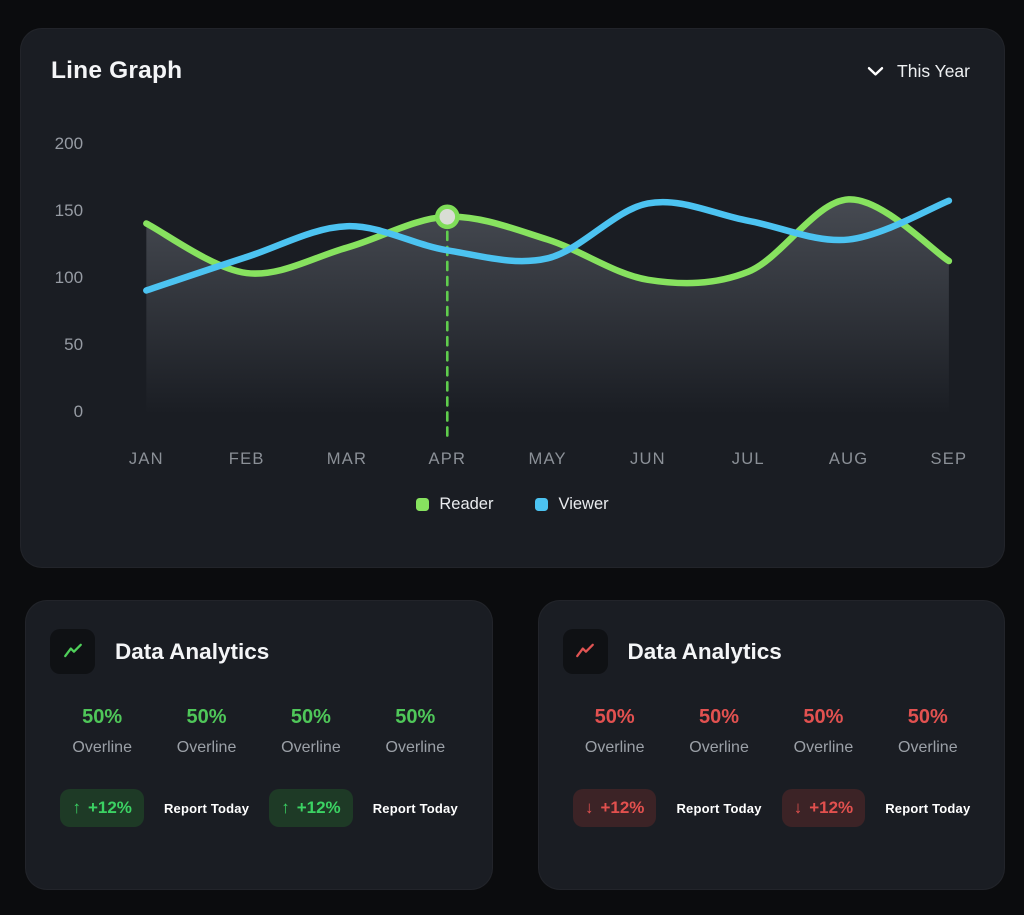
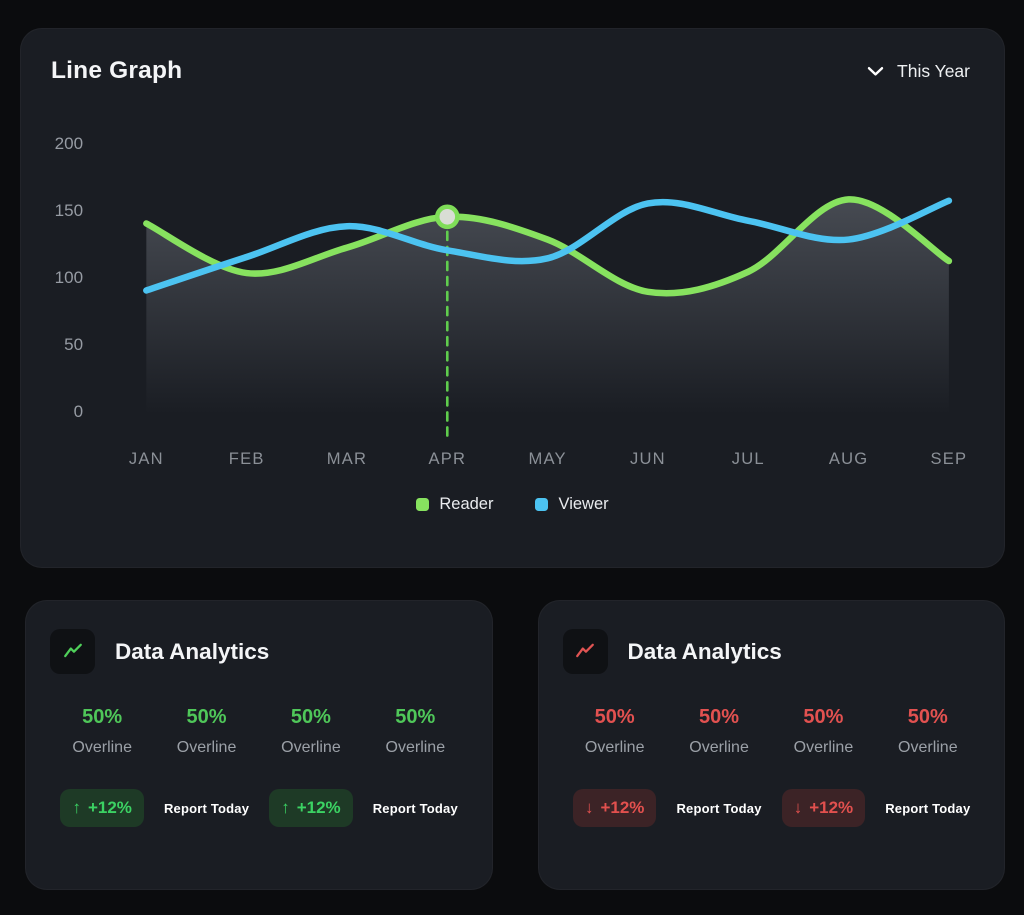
Reader/JUN: 98 -> 89
